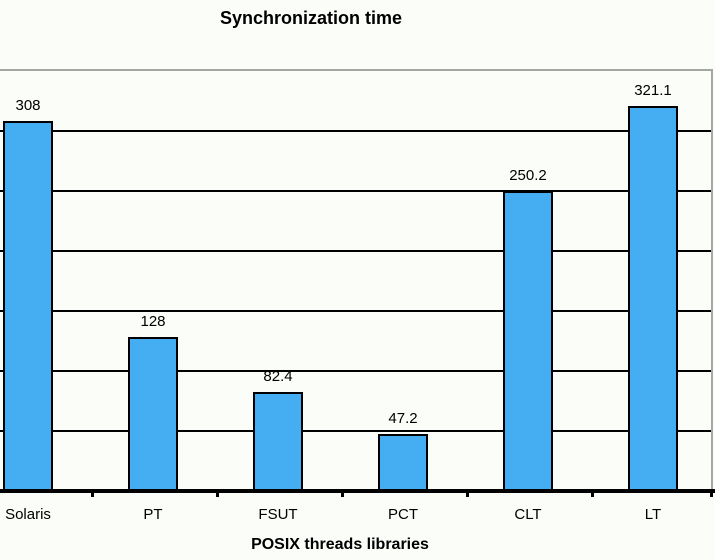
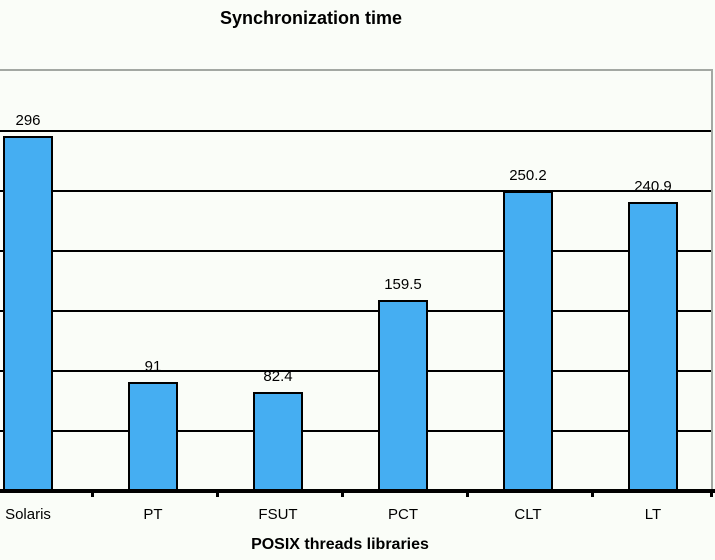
Solaris: 308 -> 296
PT: 128 -> 91
PCT: 47.2 -> 159.5
LT: 321.1 -> 240.9
